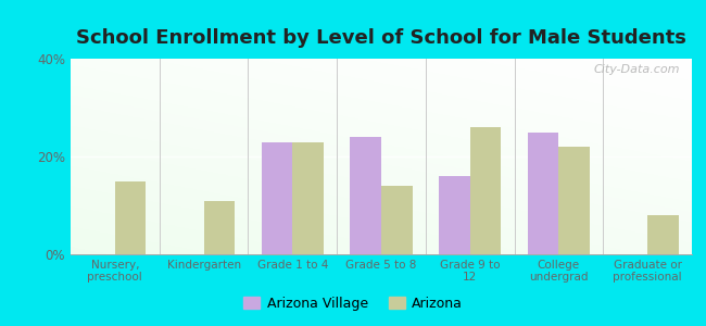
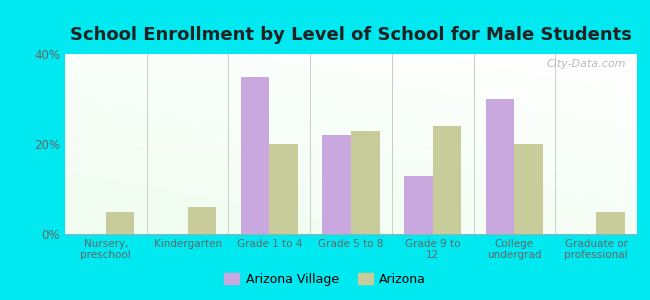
Arizona/Nursery, preschool: 15% -> 5%
Arizona/Kindergarten: 11% -> 6%
Arizona Village/Grade 1 to 4: 23% -> 35%
Arizona/Grade 1 to 4: 23% -> 20%
Arizona Village/Grade 5 to 8: 24% -> 22%
Arizona/Grade 5 to 8: 14% -> 23%
Arizona Village/Grade 9 to 12: 16% -> 13%
Arizona/Grade 9 to 12: 26% -> 24%
Arizona Village/College undergrad: 25% -> 30%
Arizona/College undergrad: 22% -> 20%
Arizona/Graduate or professional: 8% -> 5%
